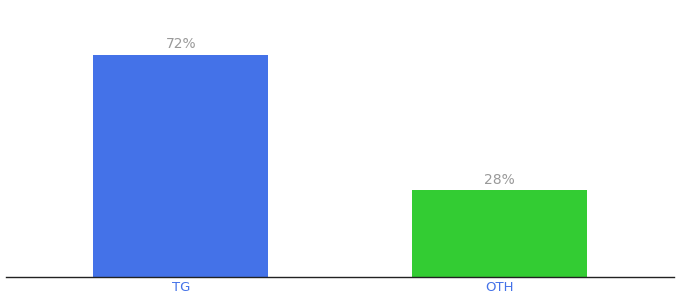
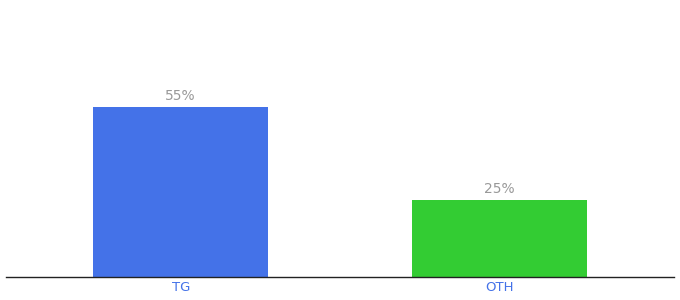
TG: 72% -> 55%
OTH: 28% -> 25%
